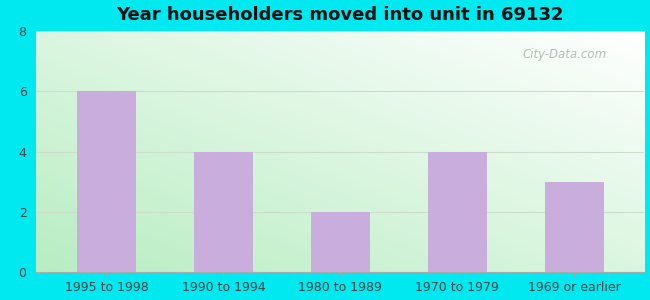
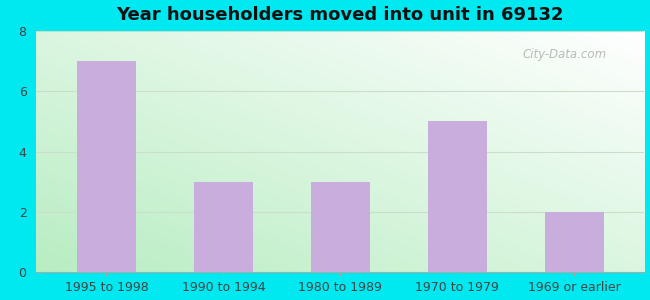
1995 to 1998: 6 -> 7
1990 to 1994: 4 -> 3
1980 to 1989: 2 -> 3
1970 to 1979: 4 -> 5
1969 or earlier: 3 -> 2
